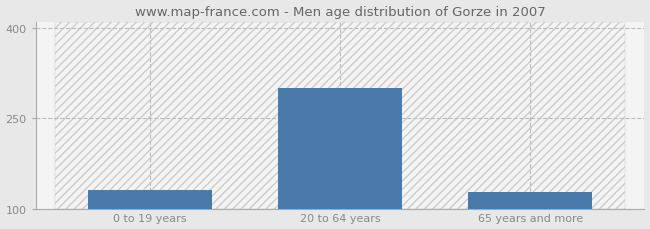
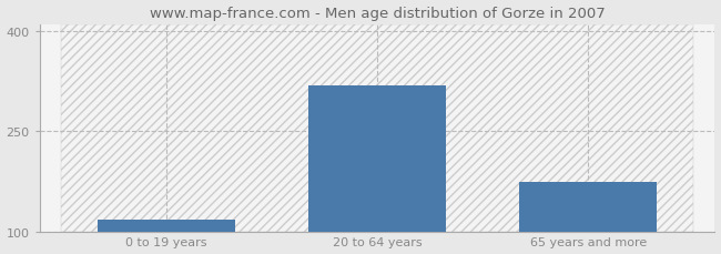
0 to 19 years: 130 -> 118
20 to 64 years: 300 -> 318
65 years and more: 127 -> 174
